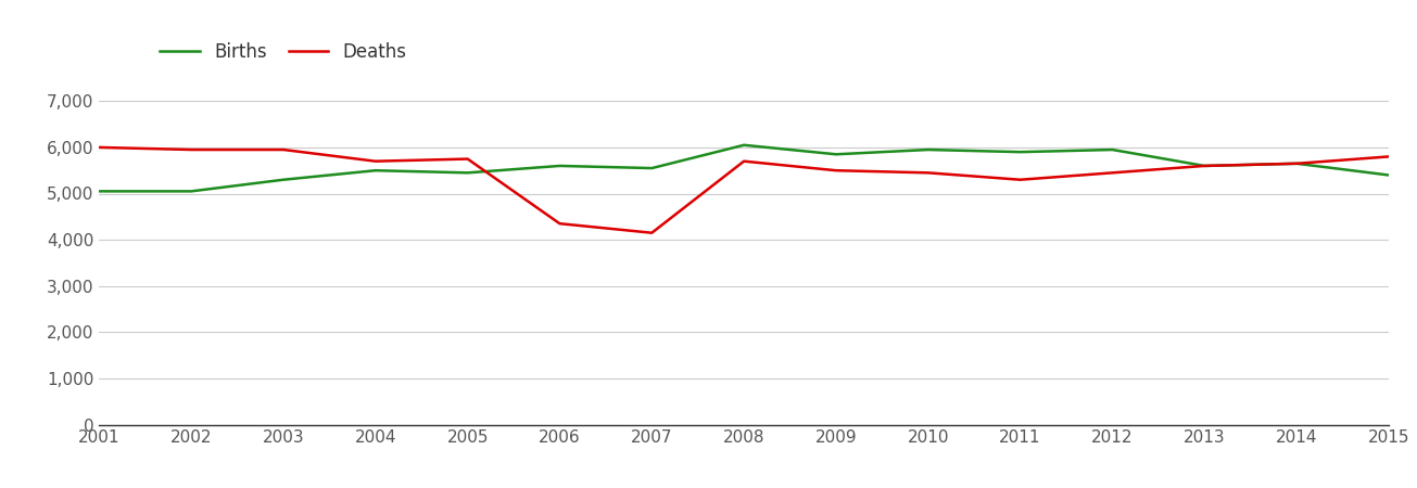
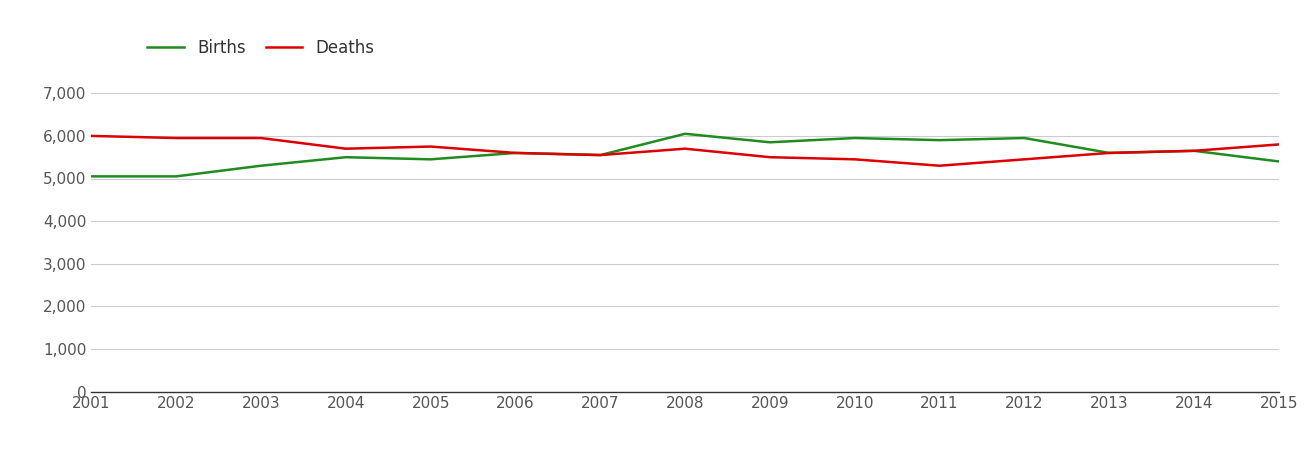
Deaths/2006: 4,350 -> 5,600
Deaths/2007: 4,150 -> 5,550
